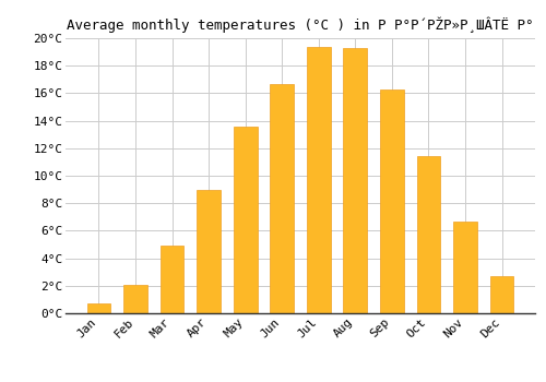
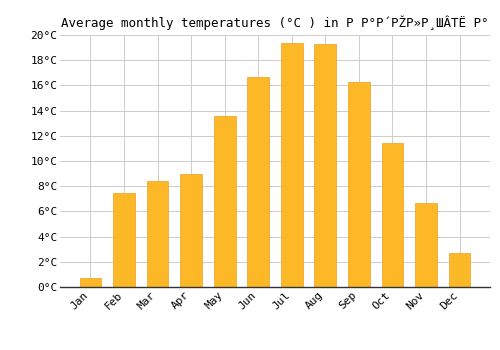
Feb: 2.1°C -> 7.5°C
Mar: 4.9°C -> 8.4°C
